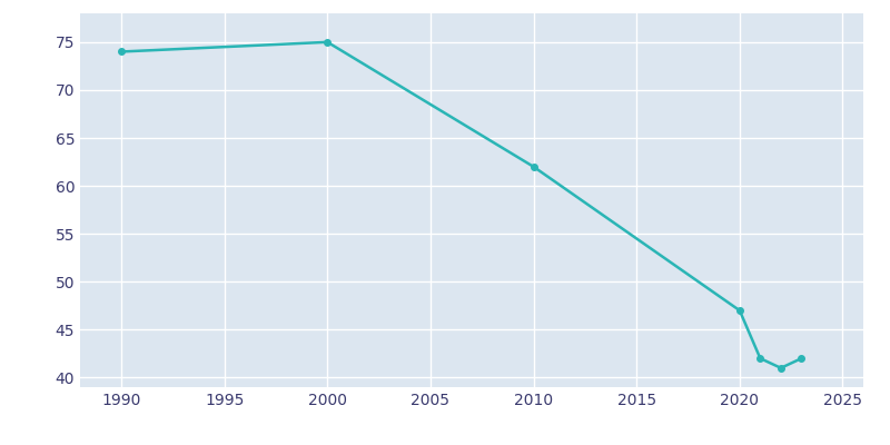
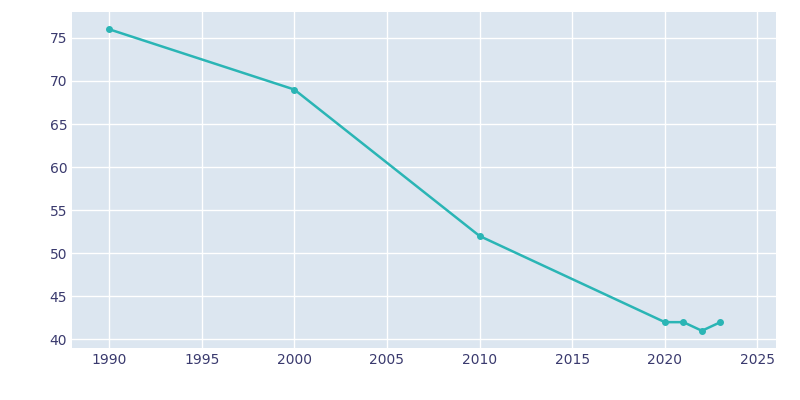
1990: 74 -> 76
2000: 75 -> 69
2010: 62 -> 52
2020: 47 -> 42
